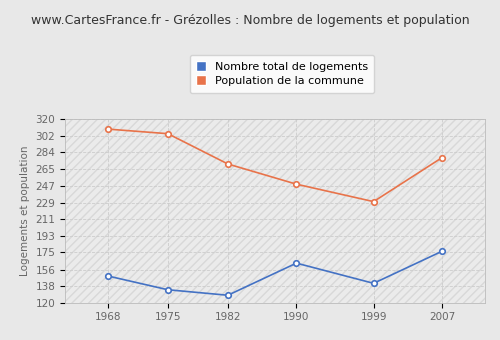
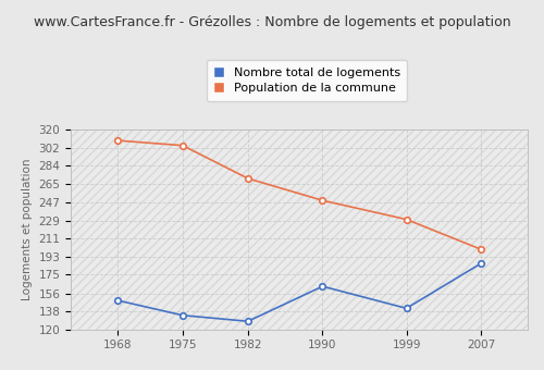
Nombre total de logements/2007: 176 -> 186
Population de la commune/2007: 278 -> 200
